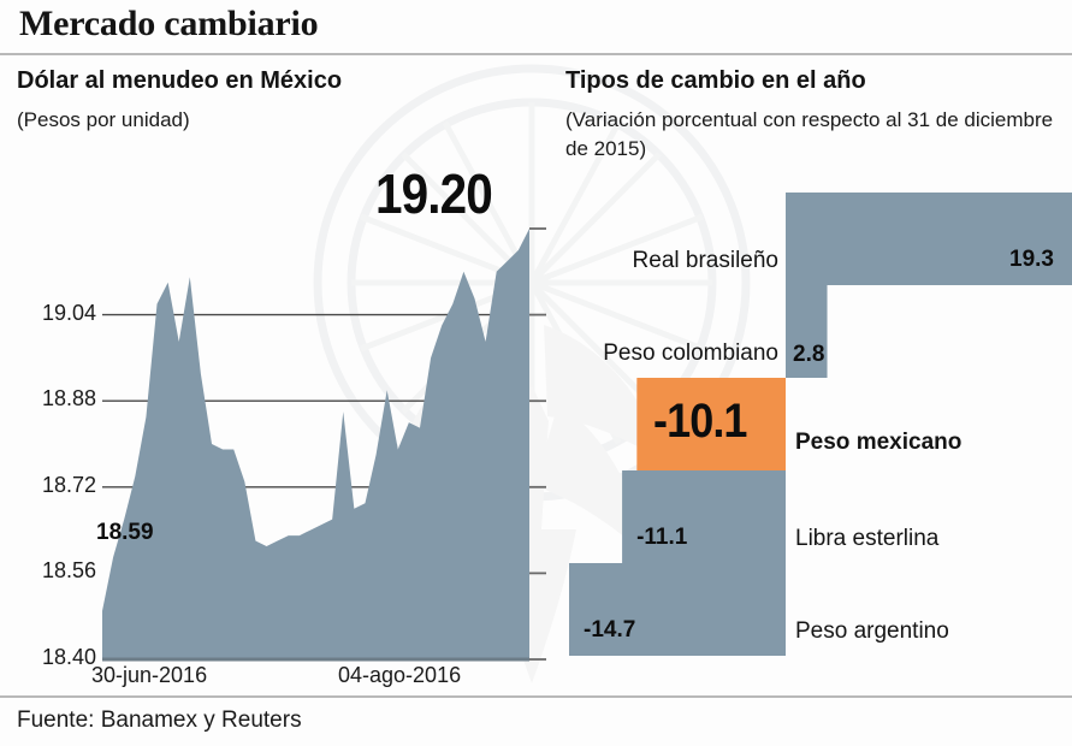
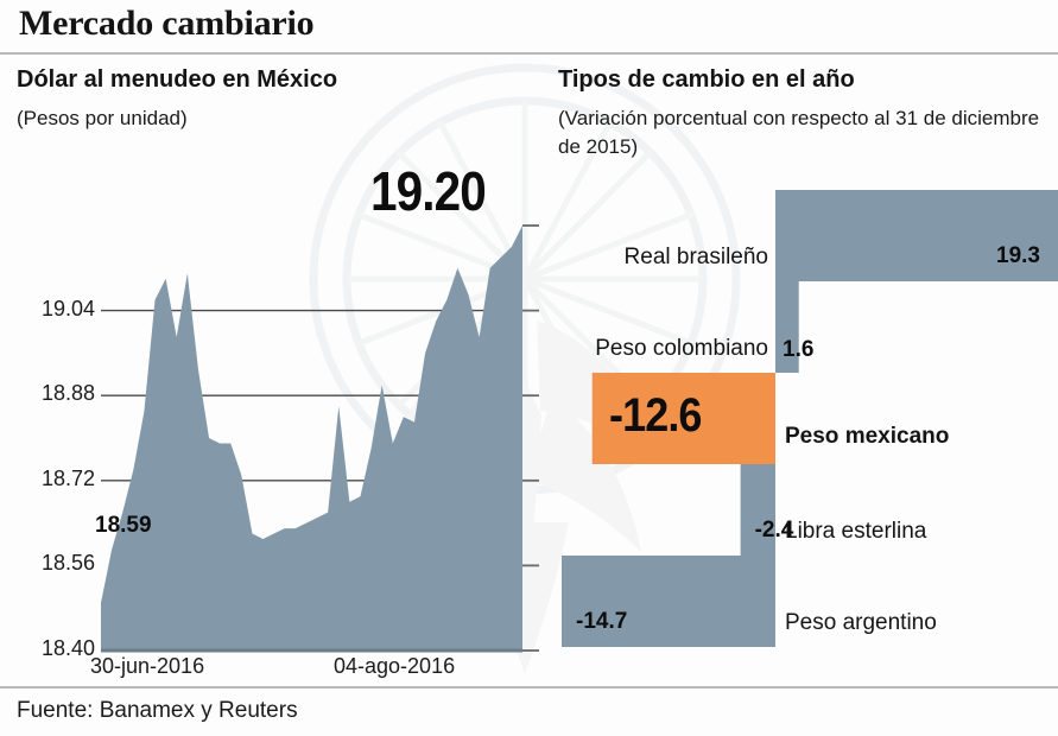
Tipos de cambio en el año/Peso colombiano: 2.8 -> 1.6
Tipos de cambio en el año/Peso mexicano: -10.1 -> -12.6
Tipos de cambio en el año/Libra esterlina: -11.1 -> -2.4
